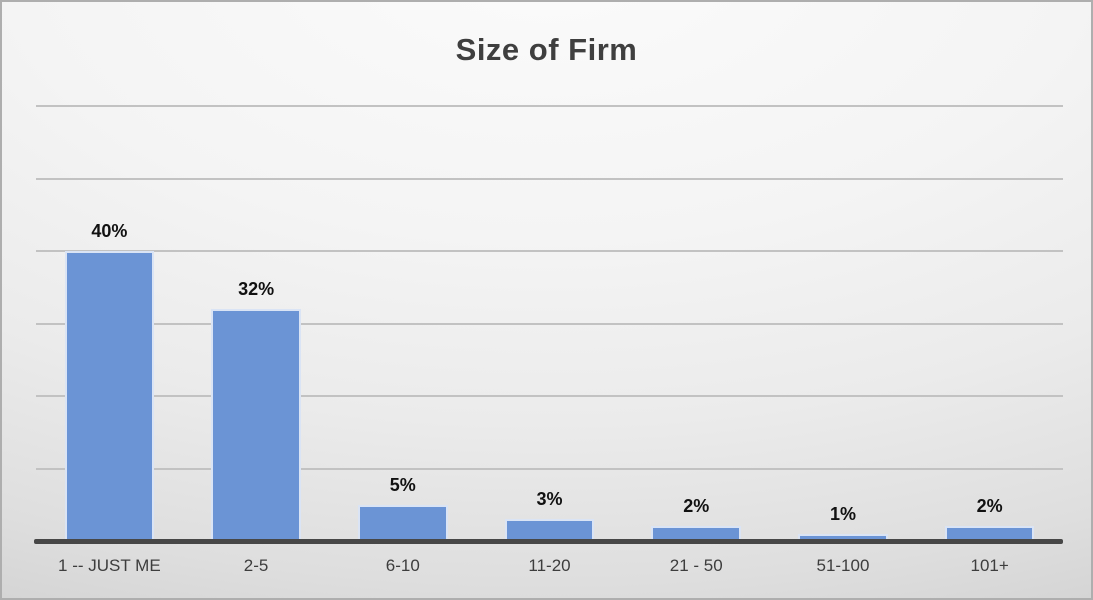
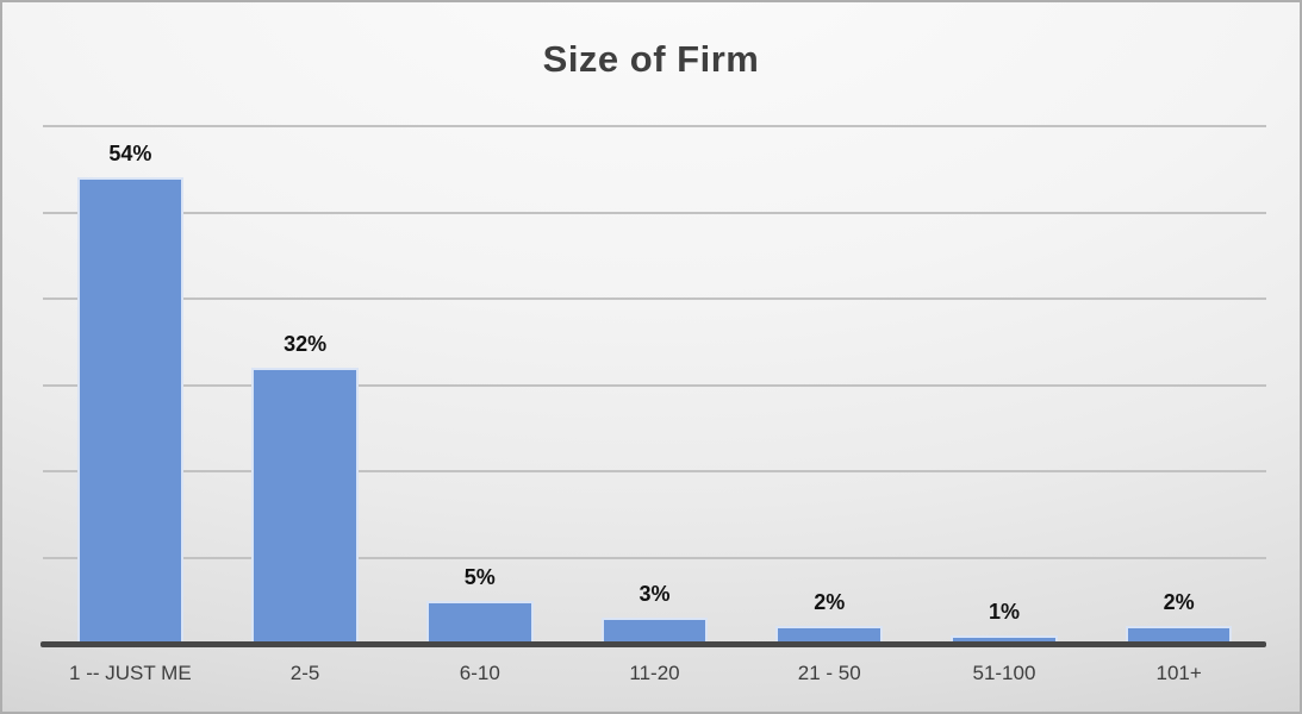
1 -- JUST ME: 40% -> 54%
